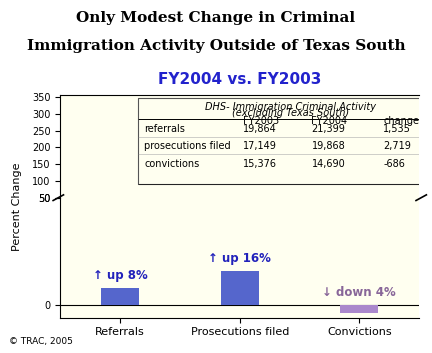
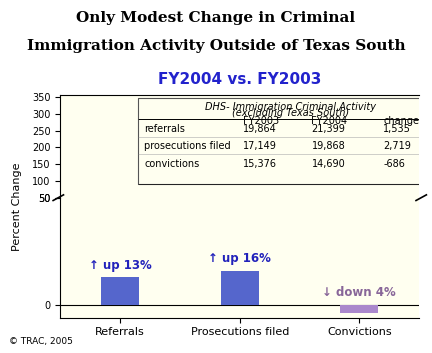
Referrals: 8% -> 13%
